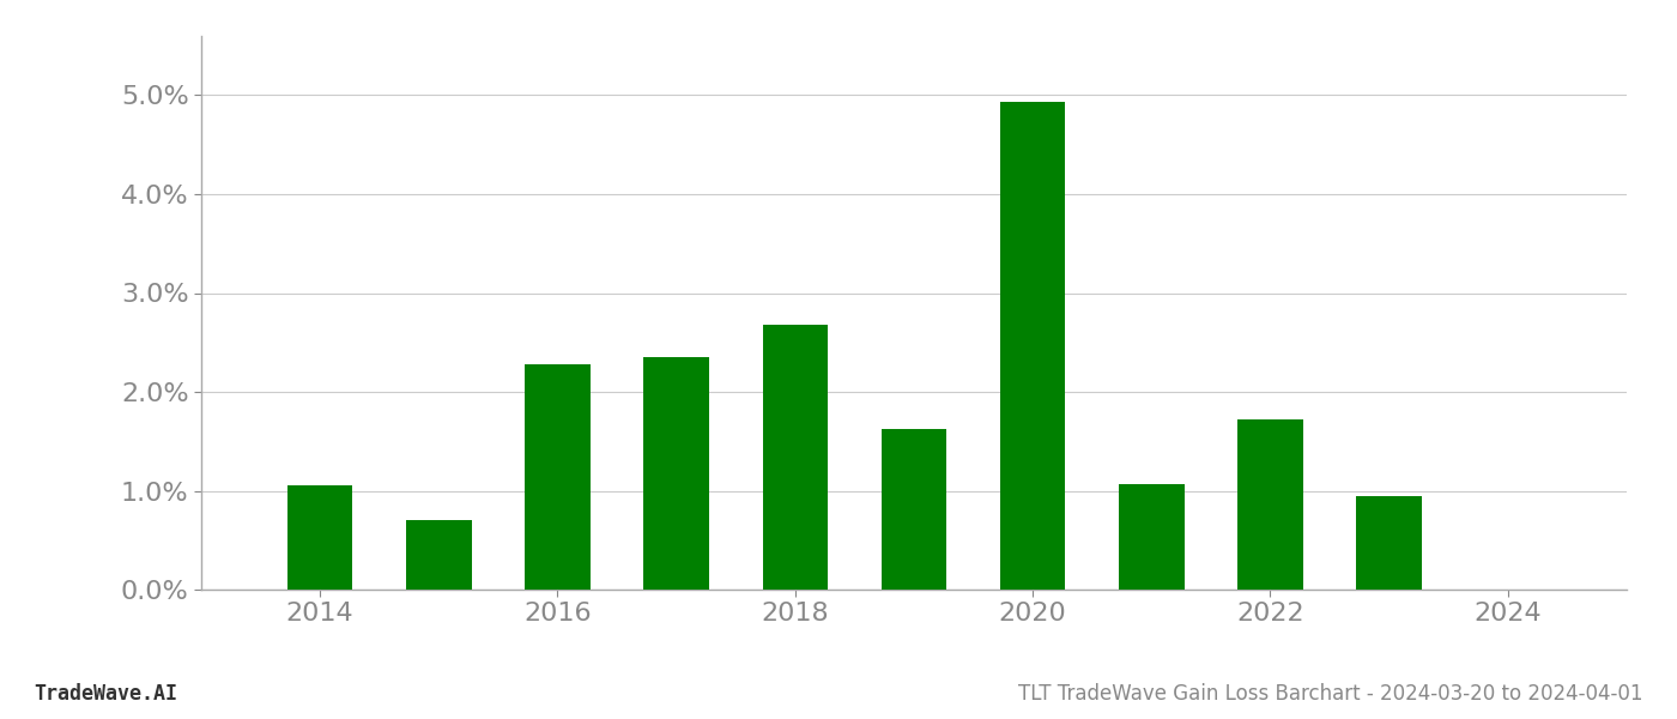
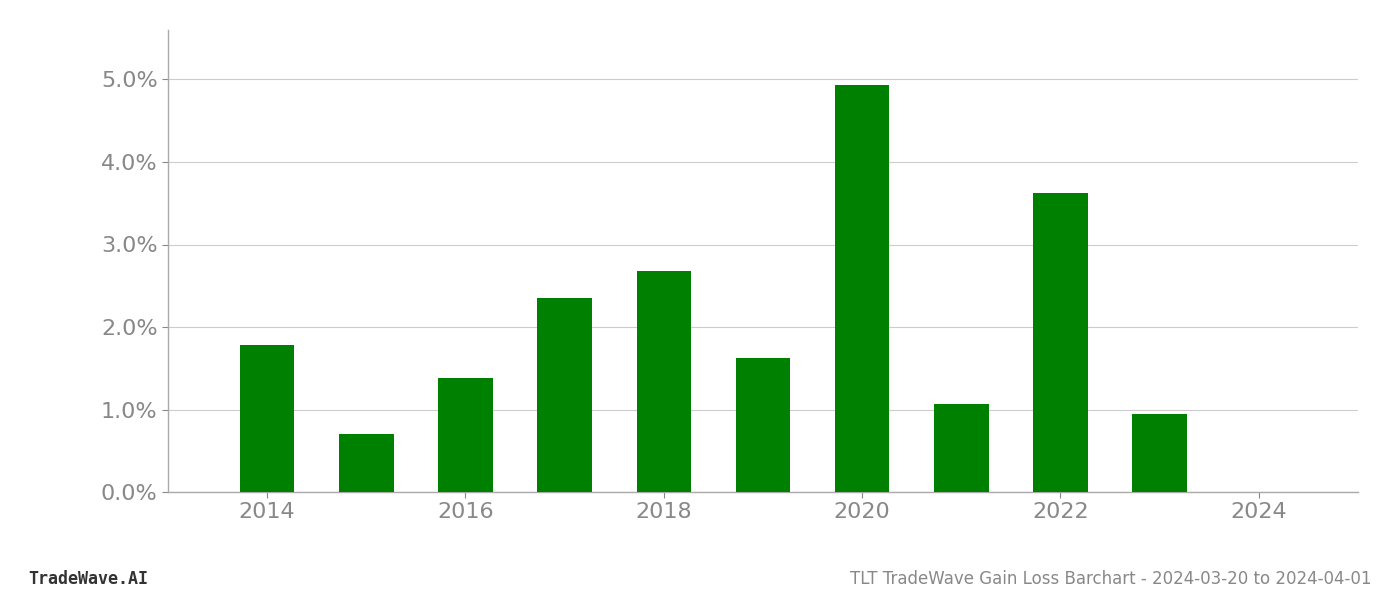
2014: 1.05% -> 1.78%
2016: 2.28% -> 1.38%
2022: 1.72% -> 3.62%
